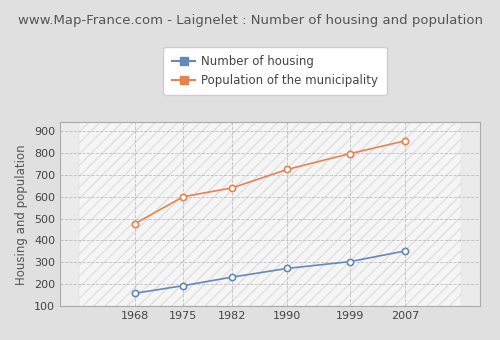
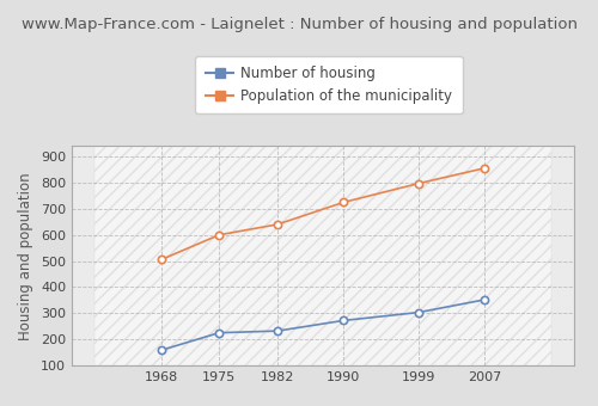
Population of the municipality/1968: 476 -> 505
Number of housing/1975: 193 -> 225
